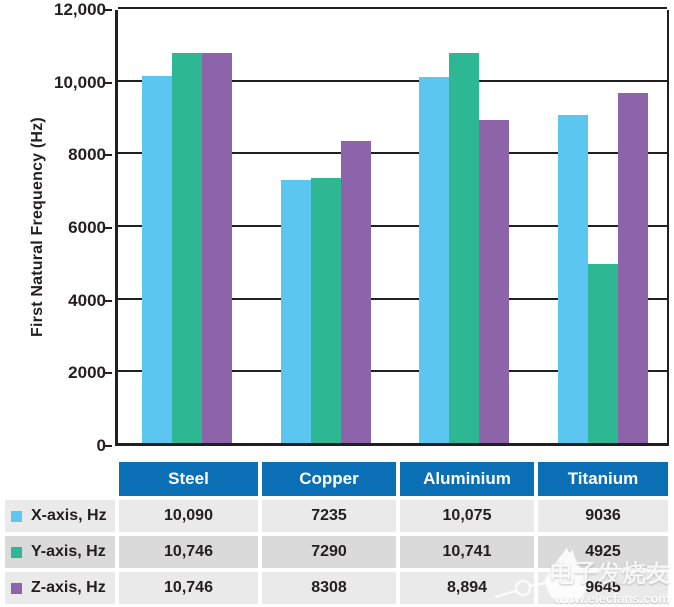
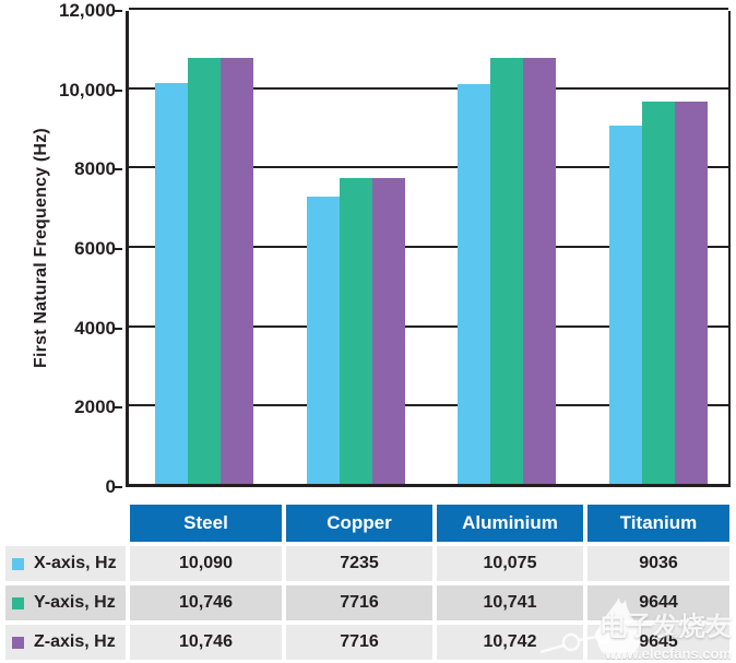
Y-axis, Hz/Copper: 7290 -> 7716
Z-axis, Hz/Copper: 8308 -> 7716
Z-axis, Hz/Aluminium: 8,894 -> 10,742
Y-axis, Hz/Titanium: 4925 -> 9644
